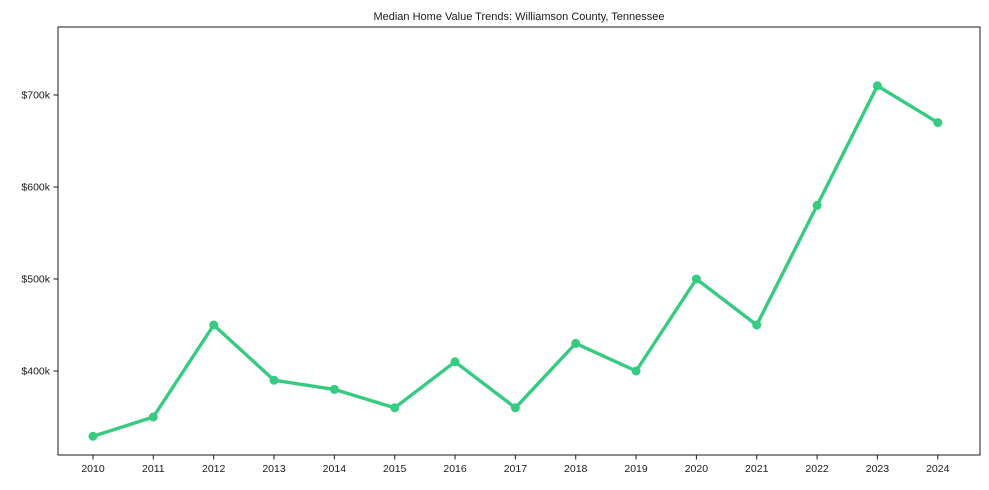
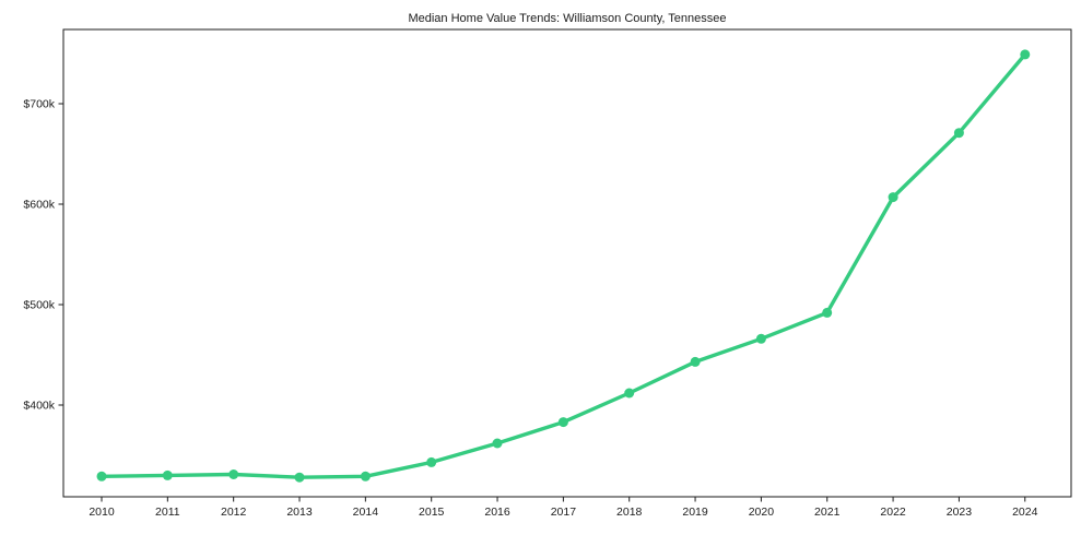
2011: $350k -> $330k
2012: $450k -> $330k
2013: $390k -> $330k
2014: $380k -> $330k
2015: $360k -> $340k
2016: $410k -> $360k
2017: $360k -> $380k
2018: $430k -> $410k
2019: $400k -> $440k
2020: $500k -> $470k
2021: $450k -> $490k
2022: $580k -> $610k
2023: $710k -> $670k
2024: $670k -> $750k
